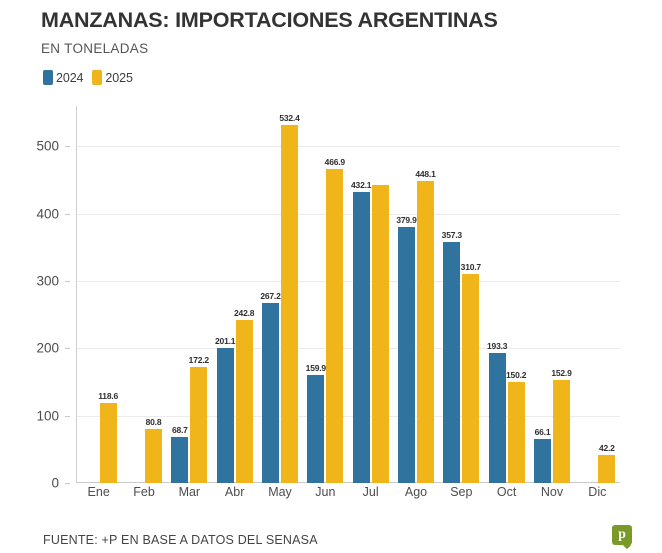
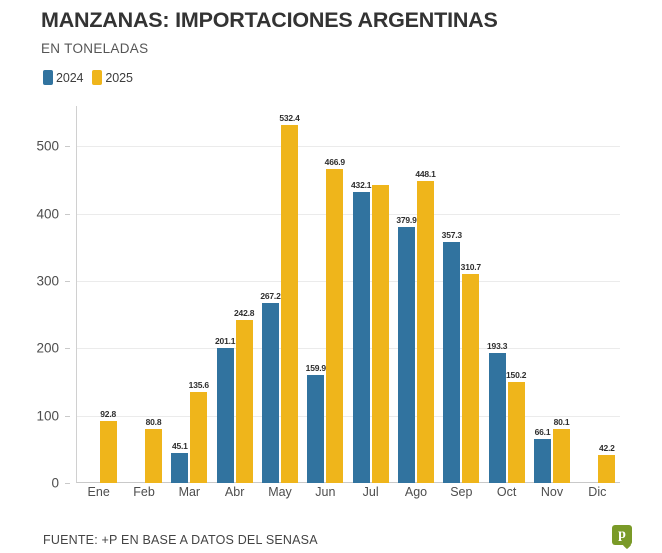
2025/Ene: 118.6 -> 92.8
2024/Mar: 68.7 -> 45.1
2025/Mar: 172.2 -> 135.6
2025/Nov: 152.9 -> 80.1
